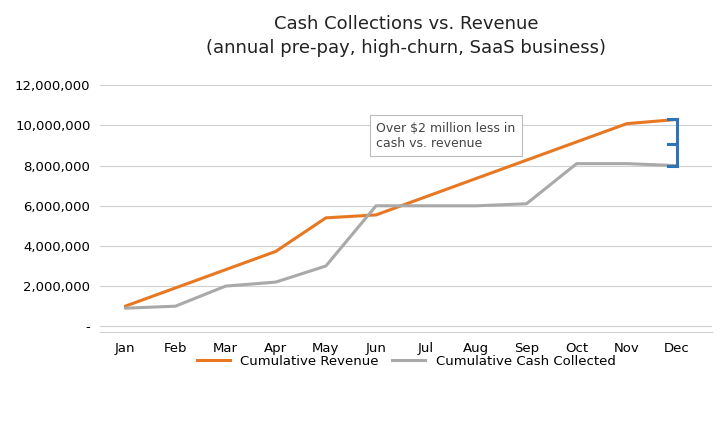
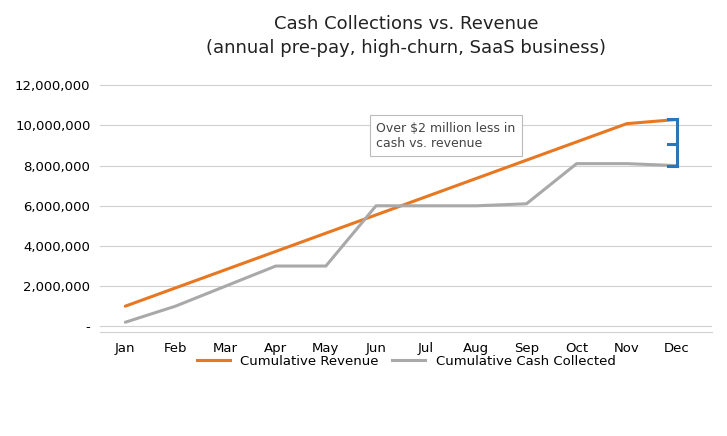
Cumulative Cash Collected/Jan: 900,000 -> 200,000
Cumulative Cash Collected/Apr: 2,200,000 -> 3,000,000
Cumulative Revenue/May: 5,400,000 -> 4,640,000
